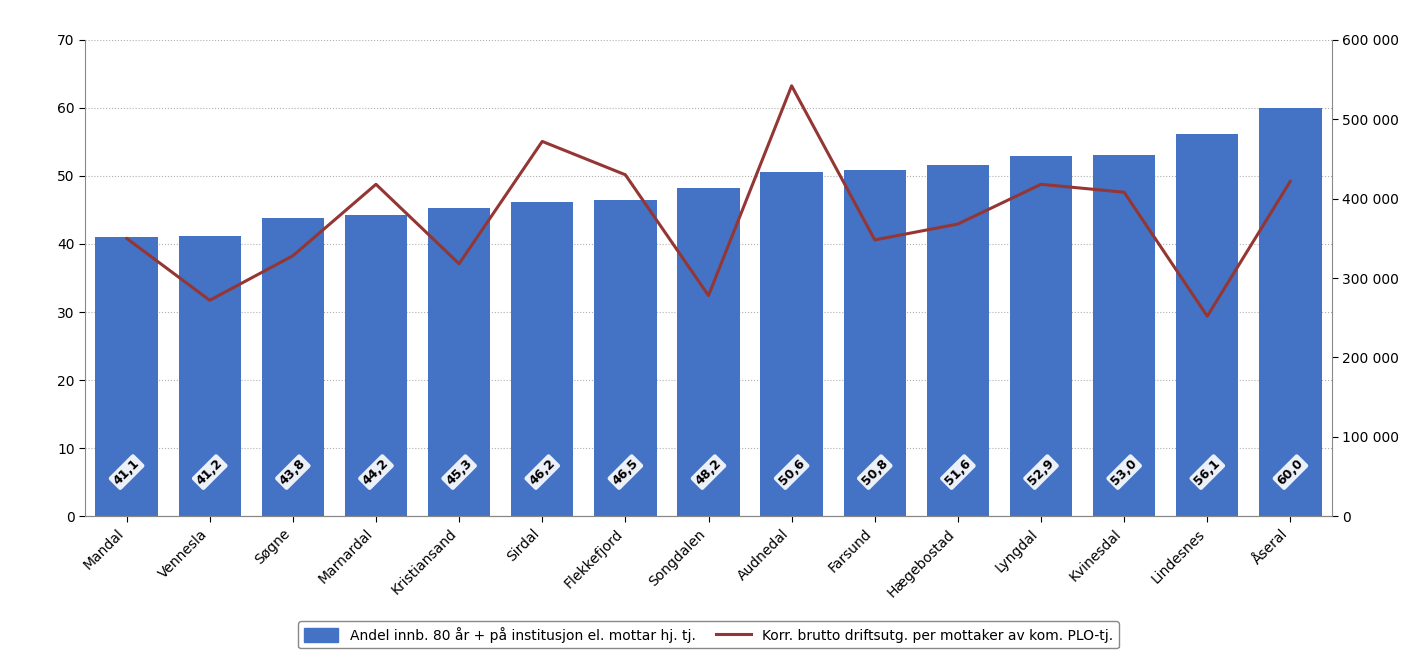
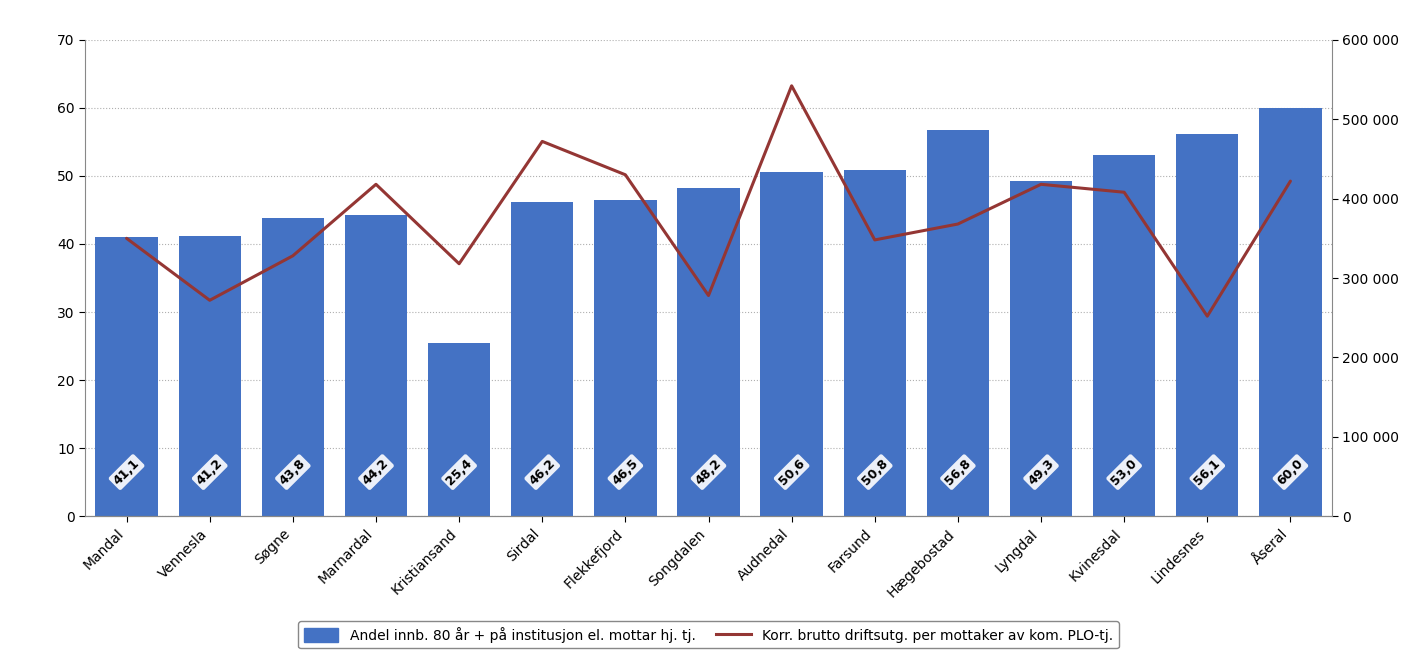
Andel innb. 80 år + på institusjon el. mottar hj. tj./Kristiansand: 45,3 -> 25,4
Andel innb. 80 år + på institusjon el. mottar hj. tj./Hægebostad: 51,6 -> 56,8
Andel innb. 80 år + på institusjon el. mottar hj. tj./Lyngdal: 52,9 -> 49,3
